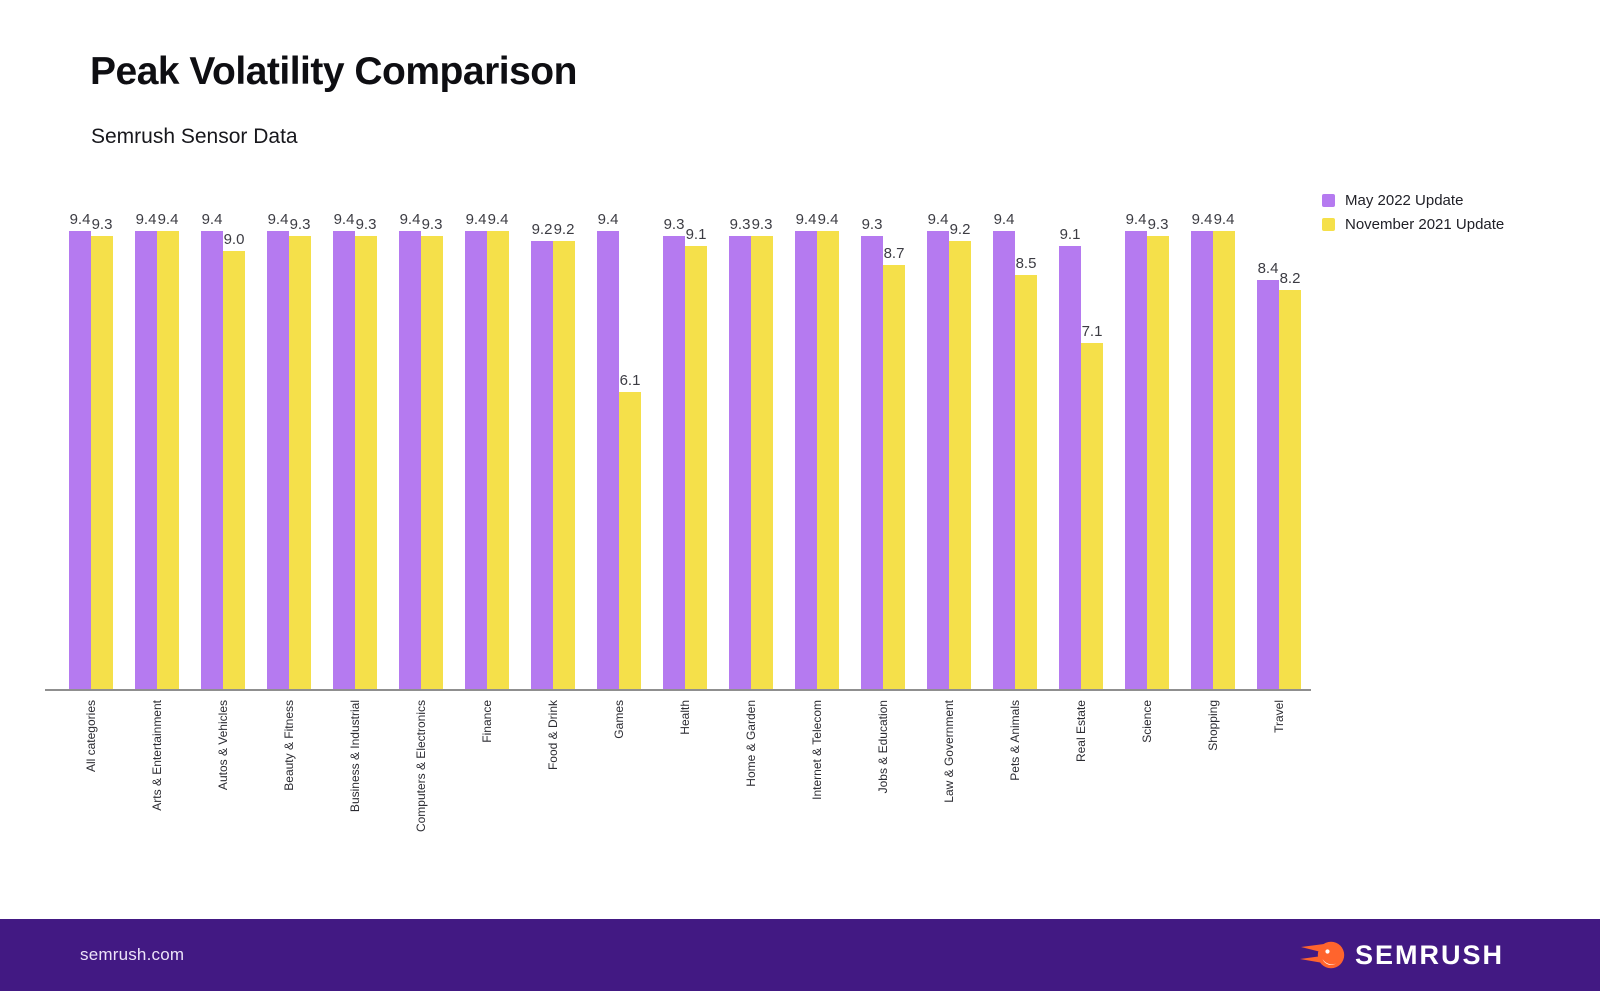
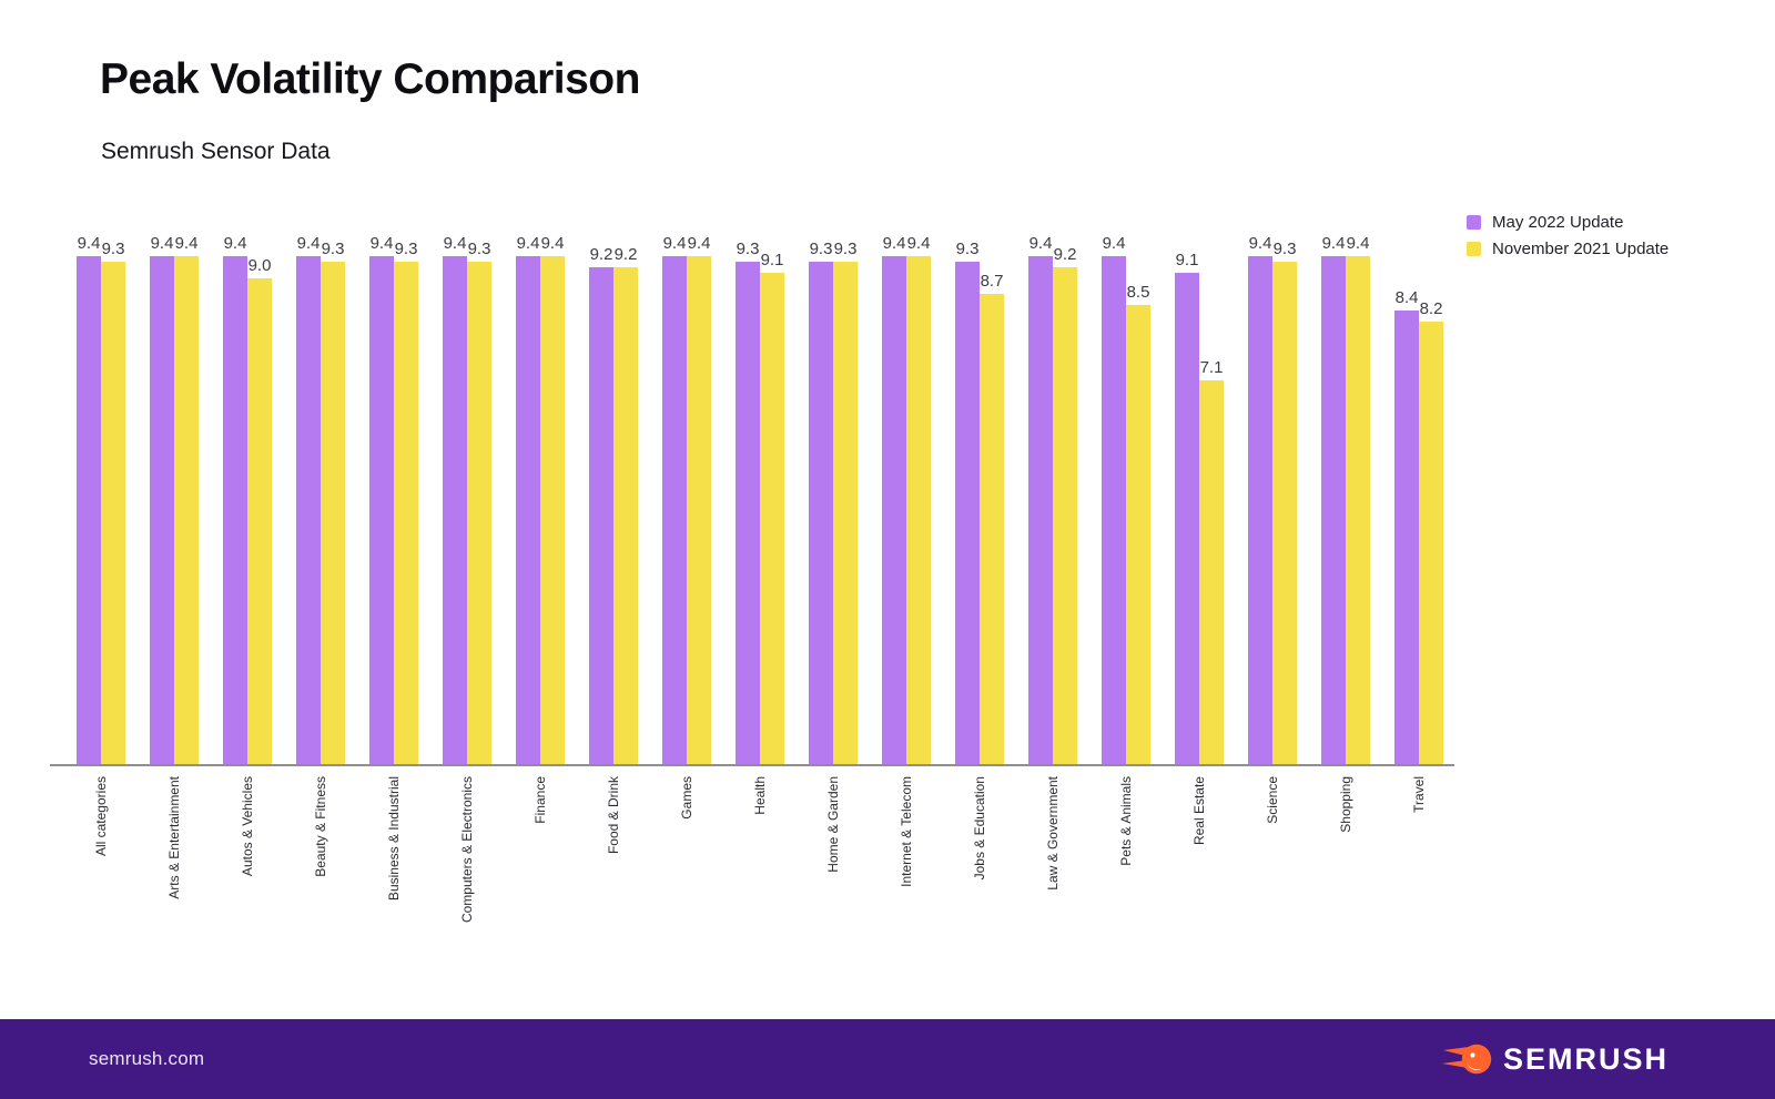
November 2021 Update/Games: 6.1 -> 9.4
